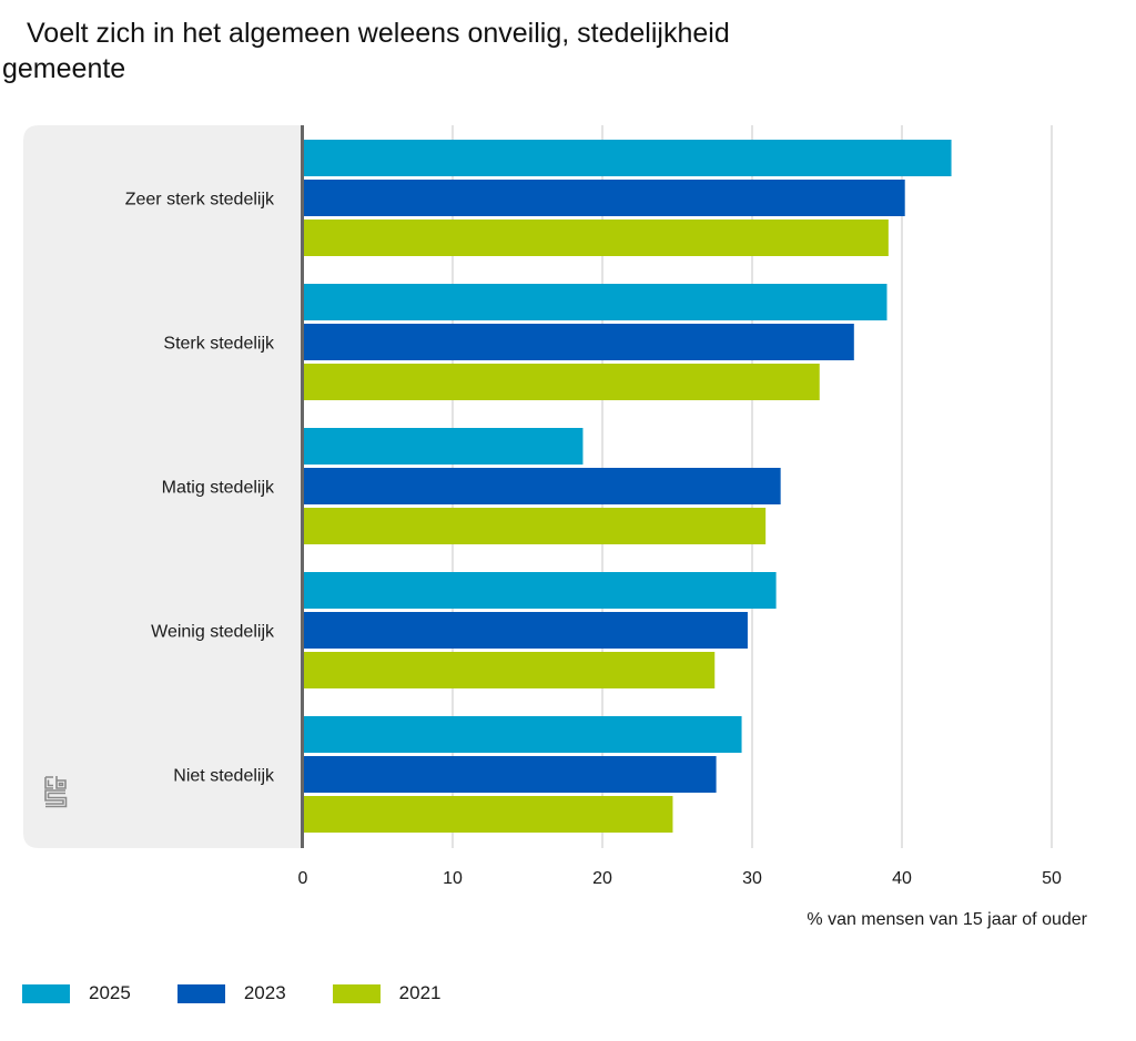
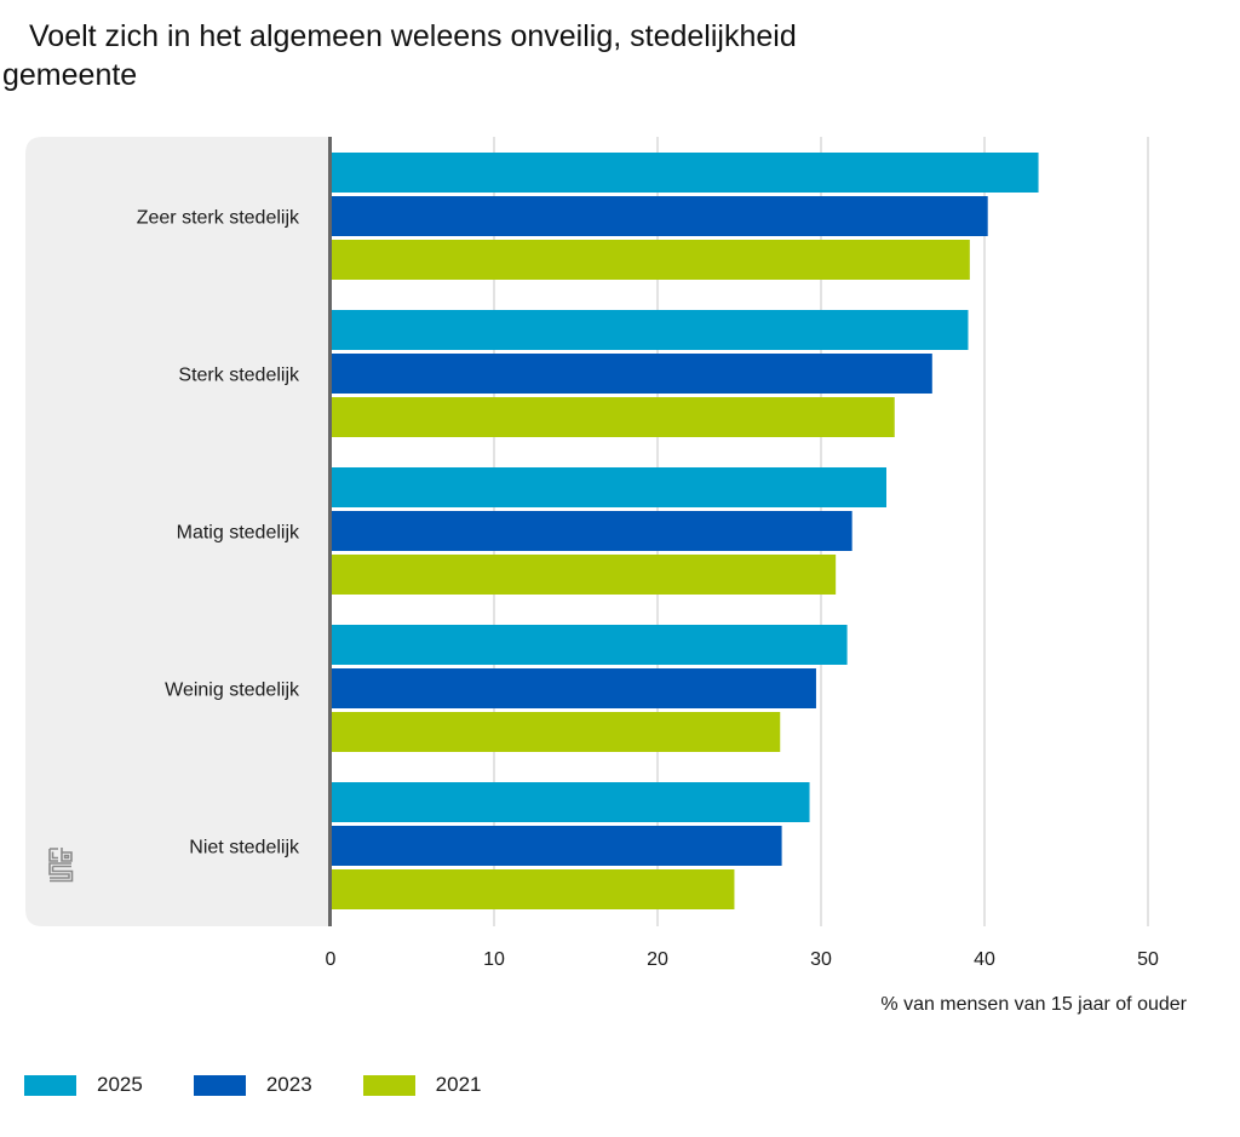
2025/Matig stedelijk: 18.7 -> 34.0
